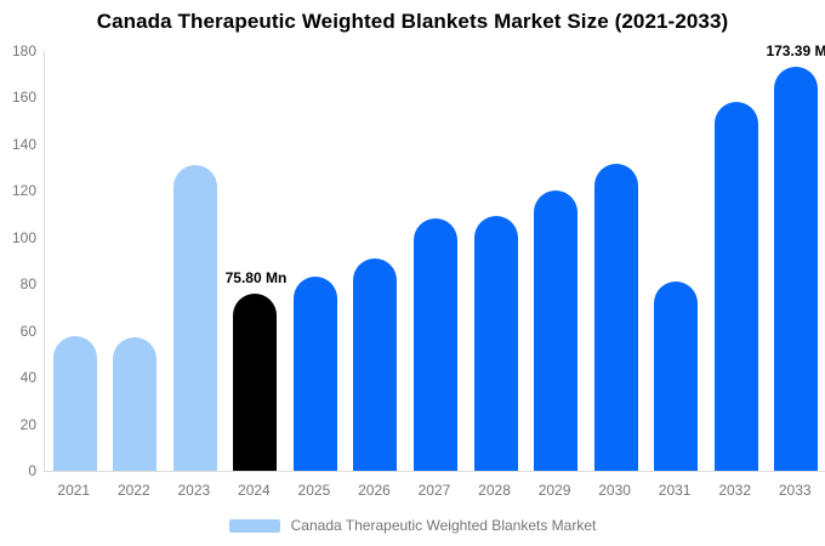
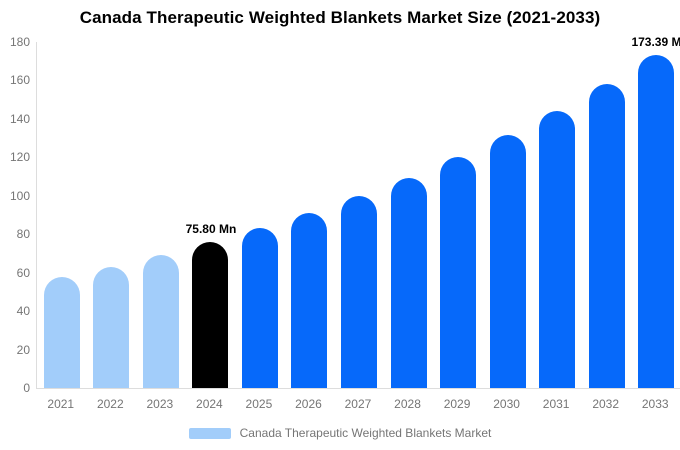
2022: 57 -> 63
2023: 131 -> 69
2027: 108 -> 100
2031: 81 -> 144
